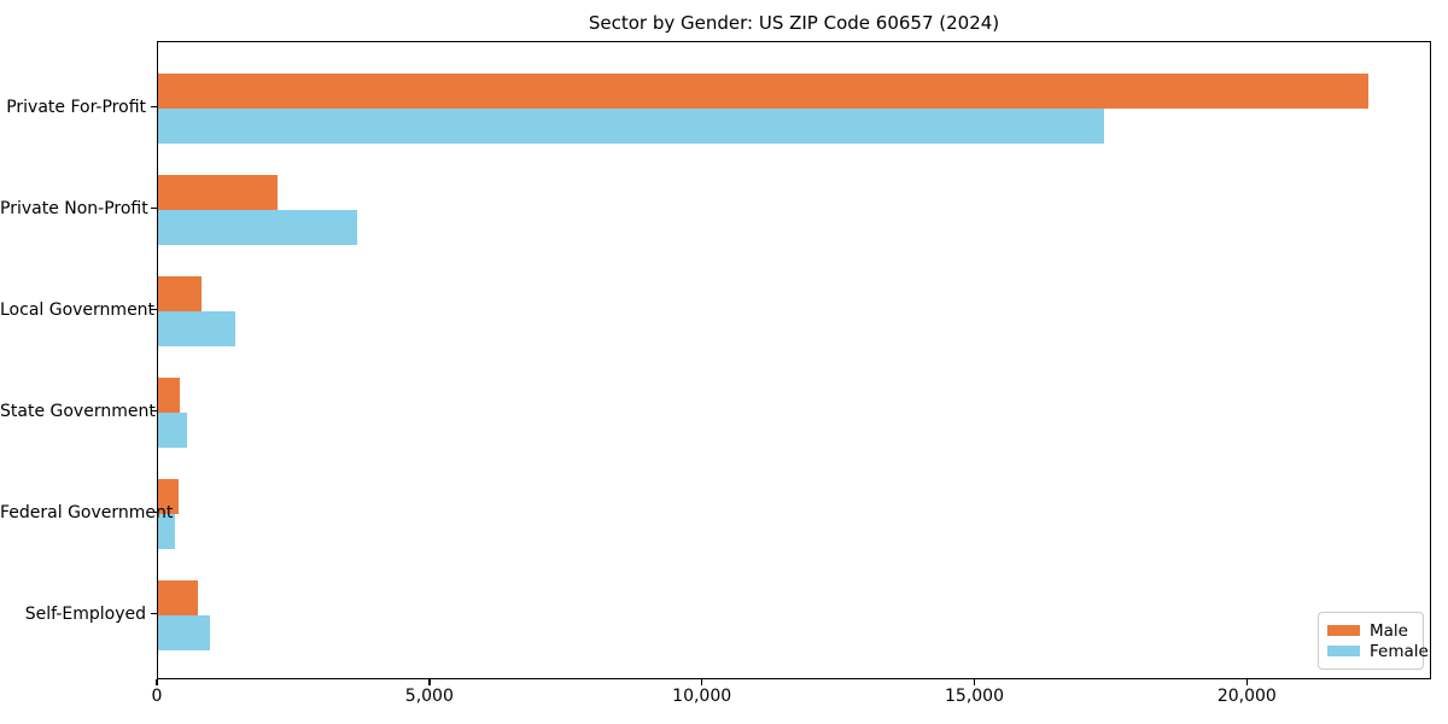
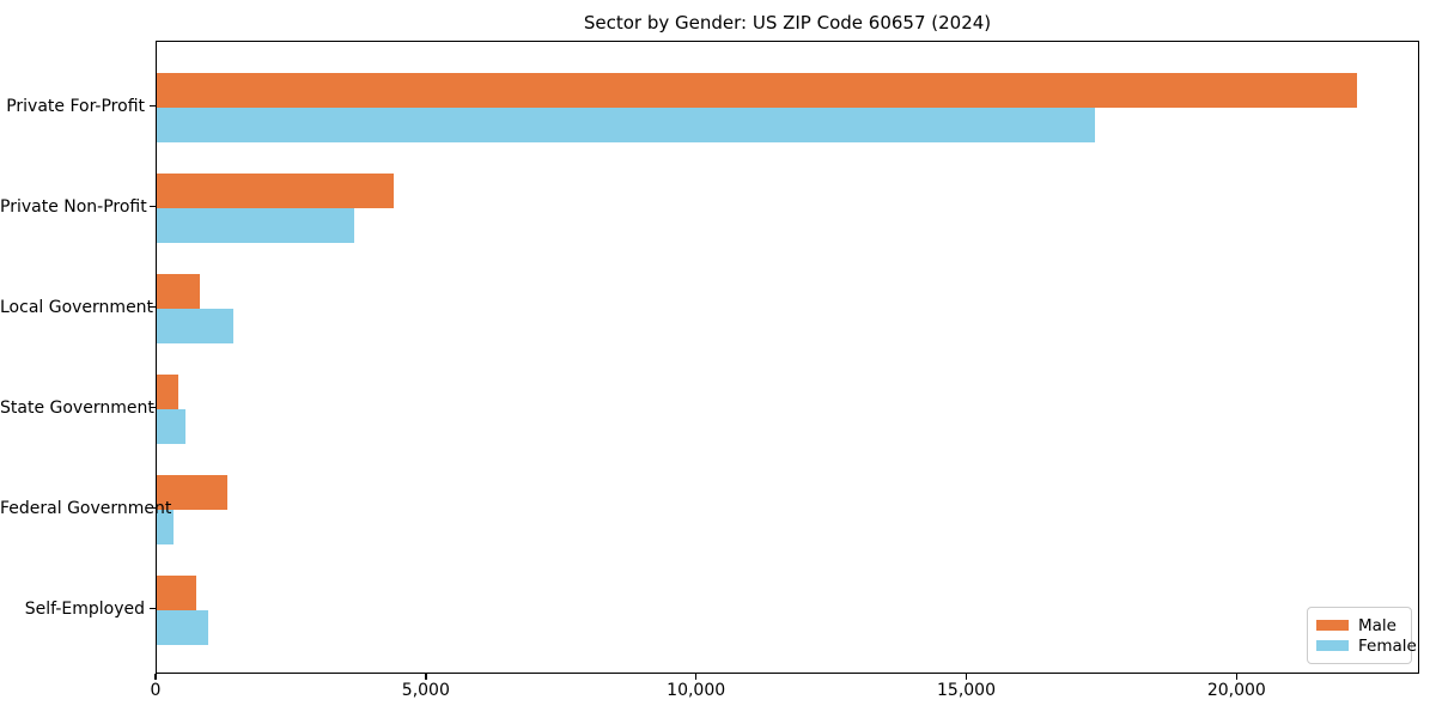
Male/Private Non-Profit: 2200 -> 4400
Male/Federal Government: 400 -> 1300
